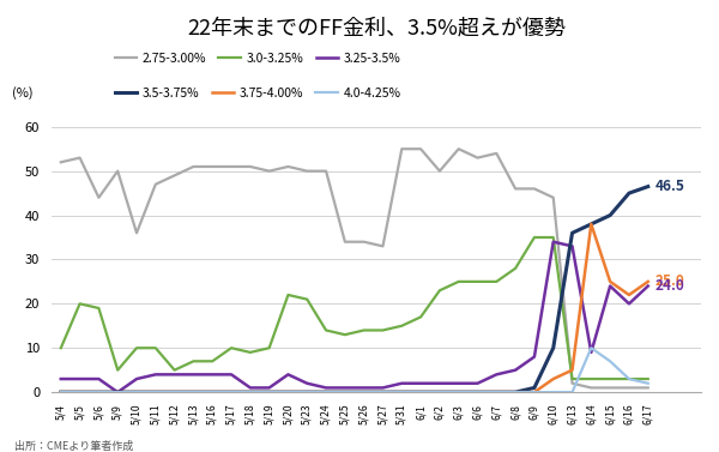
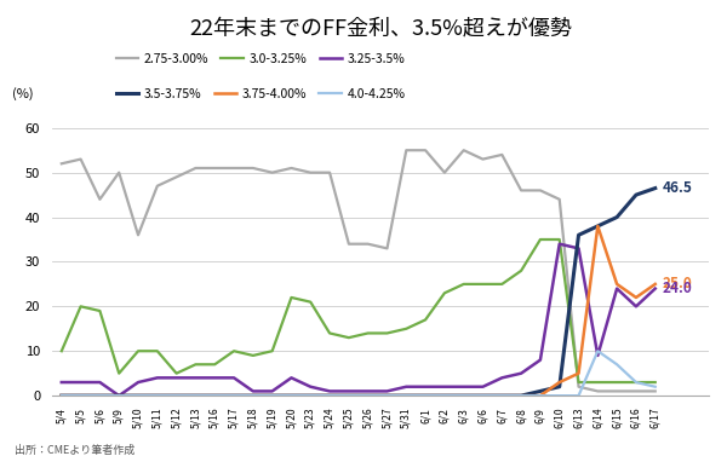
3.5-3.75%/6/10: 10.0 -> 2.0
